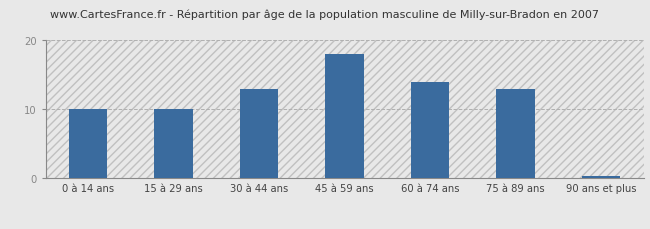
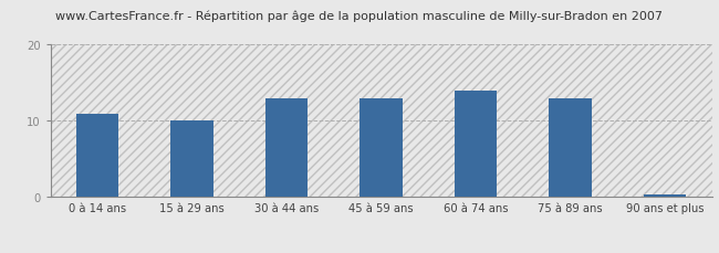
0 à 14 ans: 10.0 -> 11.0
45 à 59 ans: 18.0 -> 13.0
